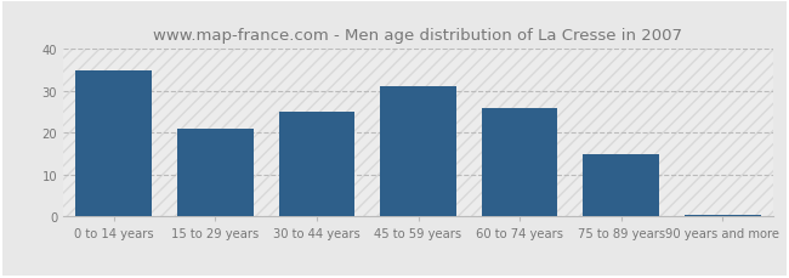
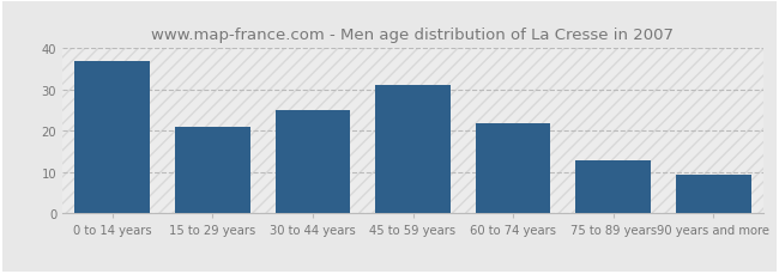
0 to 14 years: 35.0 -> 37.0
60 to 74 years: 26.0 -> 22.0
75 to 89 years: 15.0 -> 13.0
90 years and more: 0.5 -> 9.5
